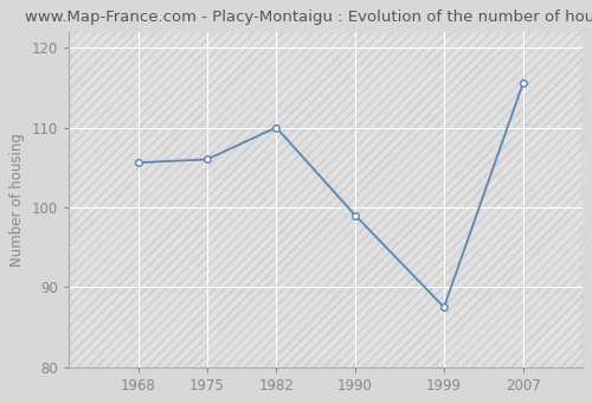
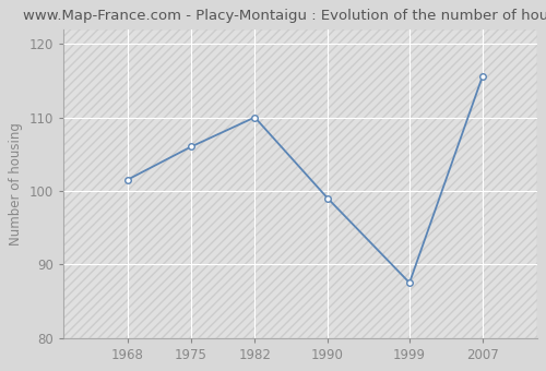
1968: 105.6 -> 101.5
